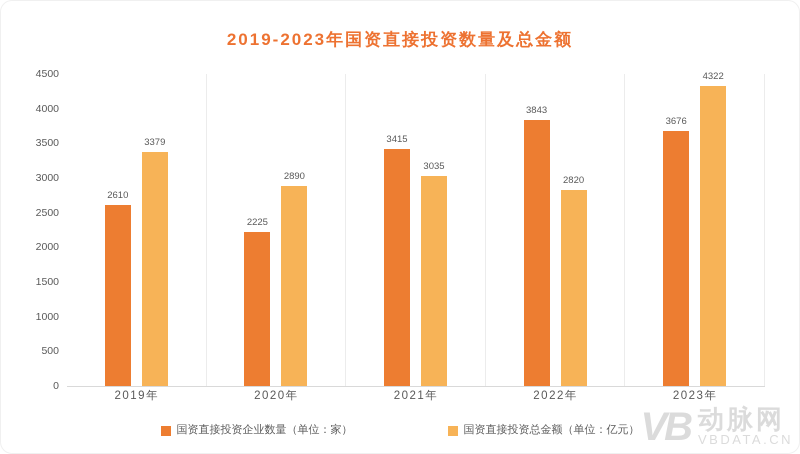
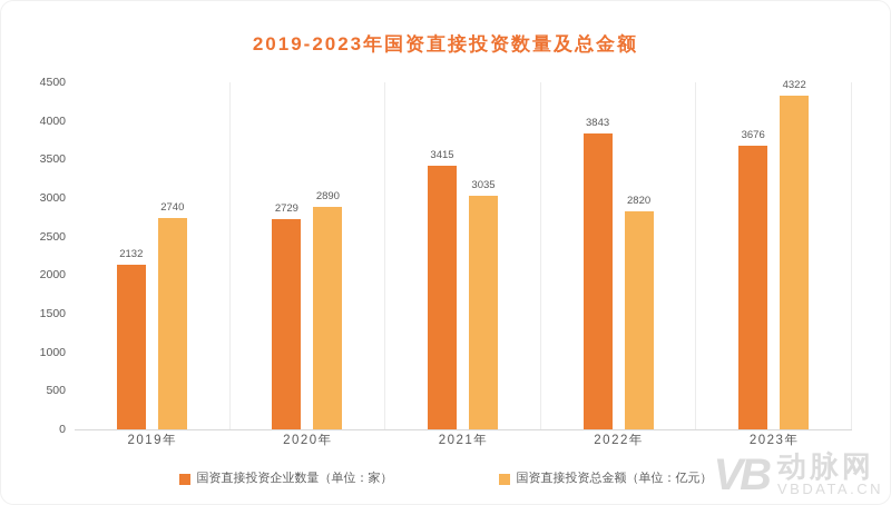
国资直接投资企业数量（单位：家）/2019年: 2610 -> 2132
国资直接投资总金额（单位：亿元）/2019年: 3379 -> 2740
国资直接投资企业数量（单位：家）/2020年: 2225 -> 2729
